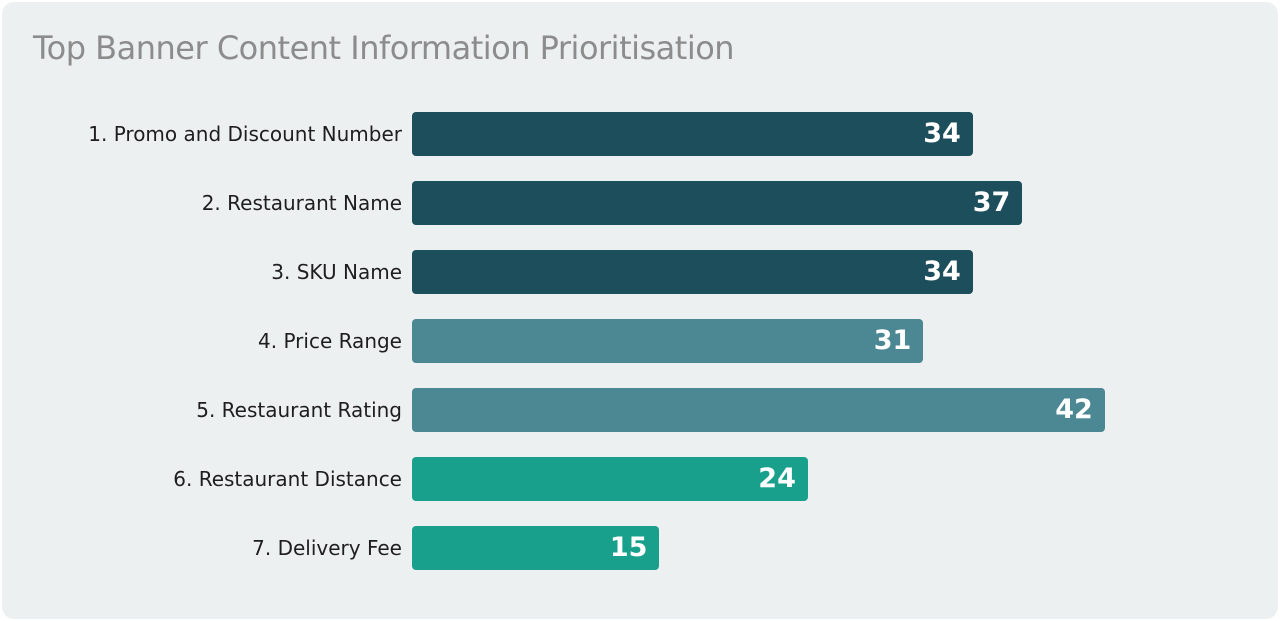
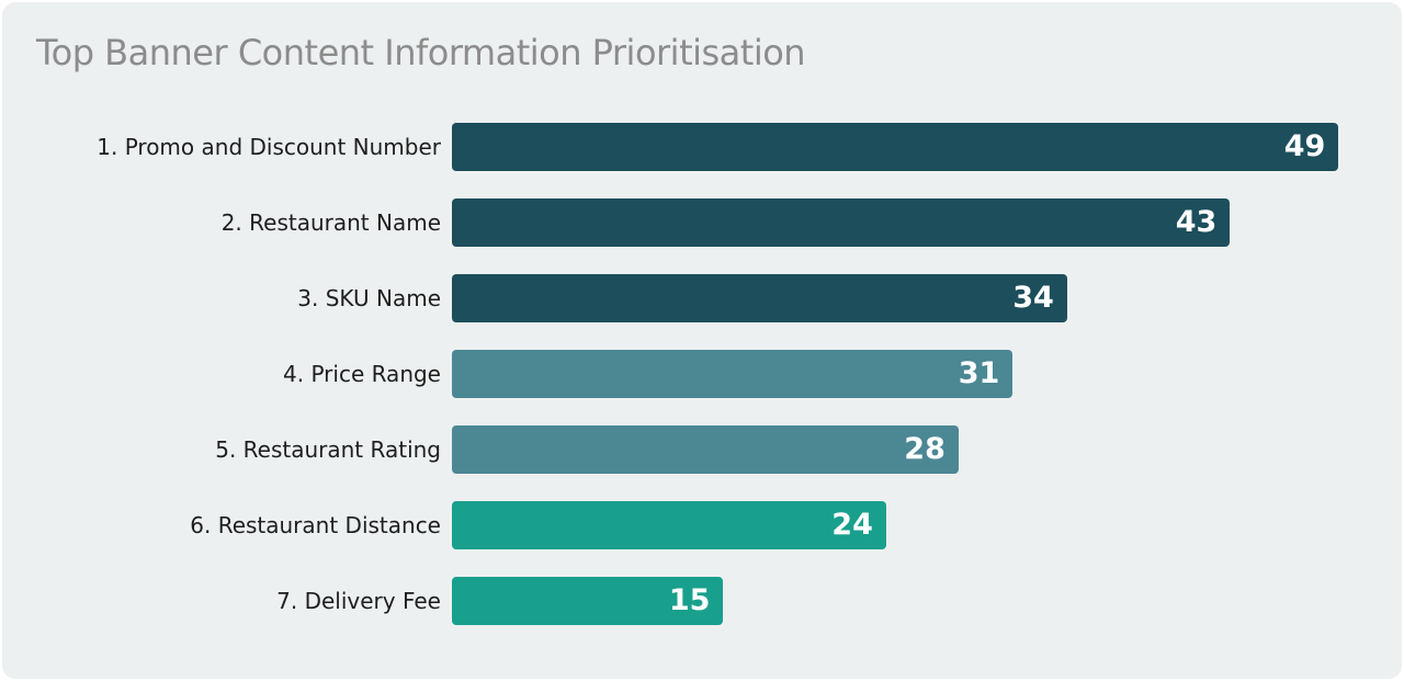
1. Promo and Discount Number: 34 -> 49
2. Restaurant Name: 37 -> 43
5. Restaurant Rating: 42 -> 28
